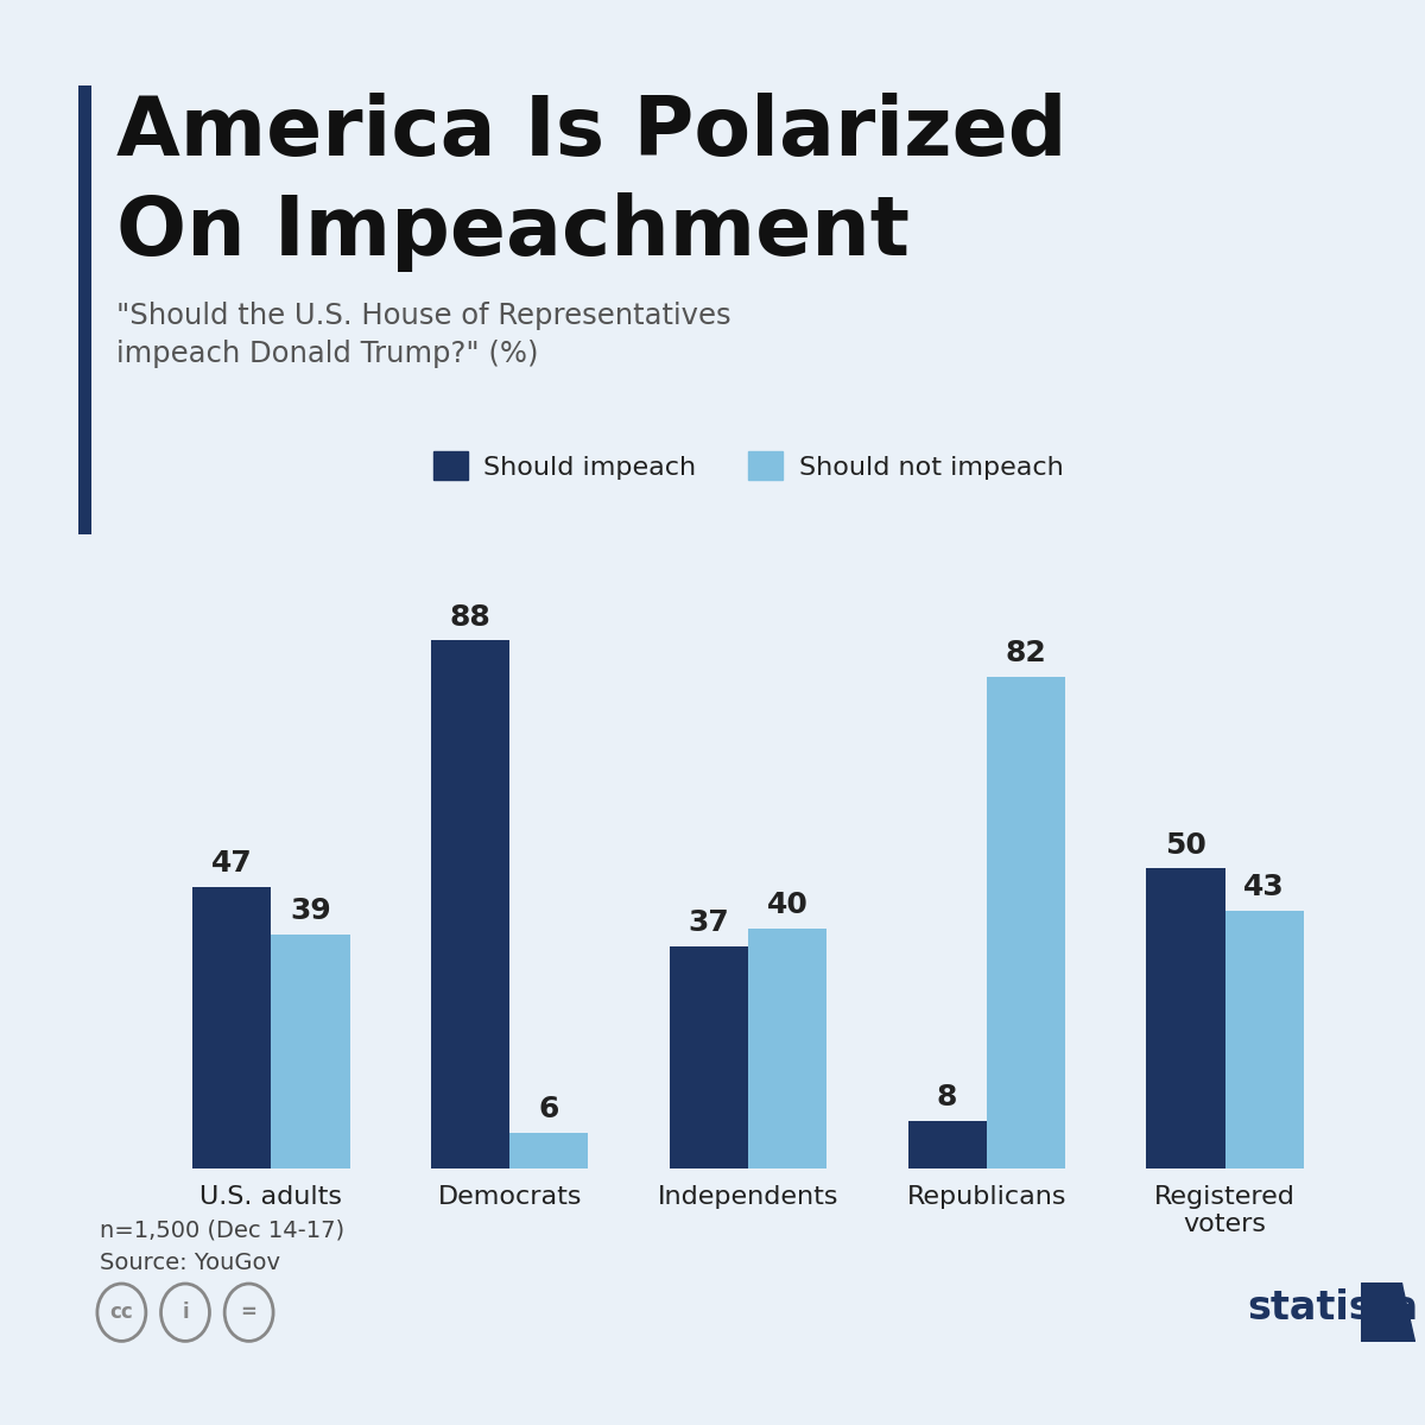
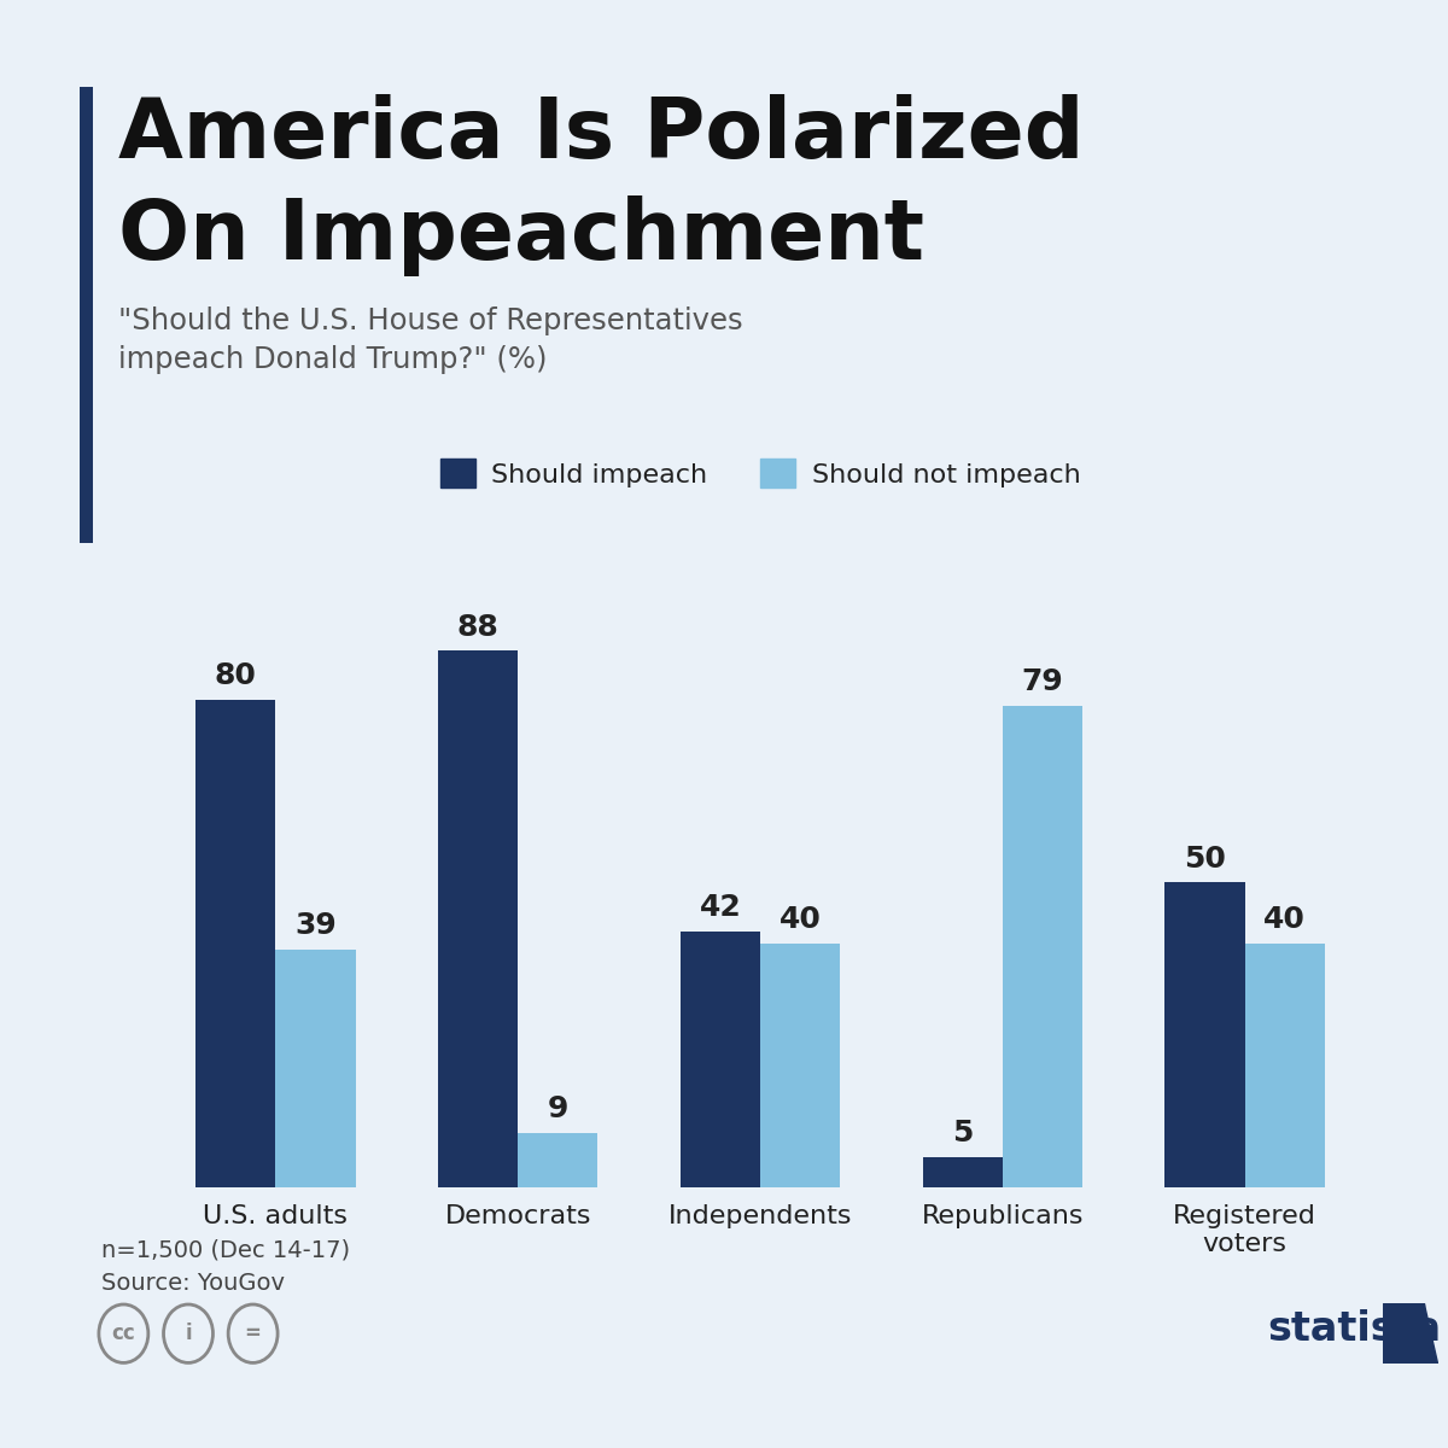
Should impeach/U.S. adults: 47 -> 80
Should not impeach/Democrats: 6 -> 9
Should impeach/Independents: 37 -> 42
Should impeach/Republicans: 8 -> 5
Should not impeach/Republicans: 82 -> 79
Should not impeach/Registered voters: 43 -> 40
